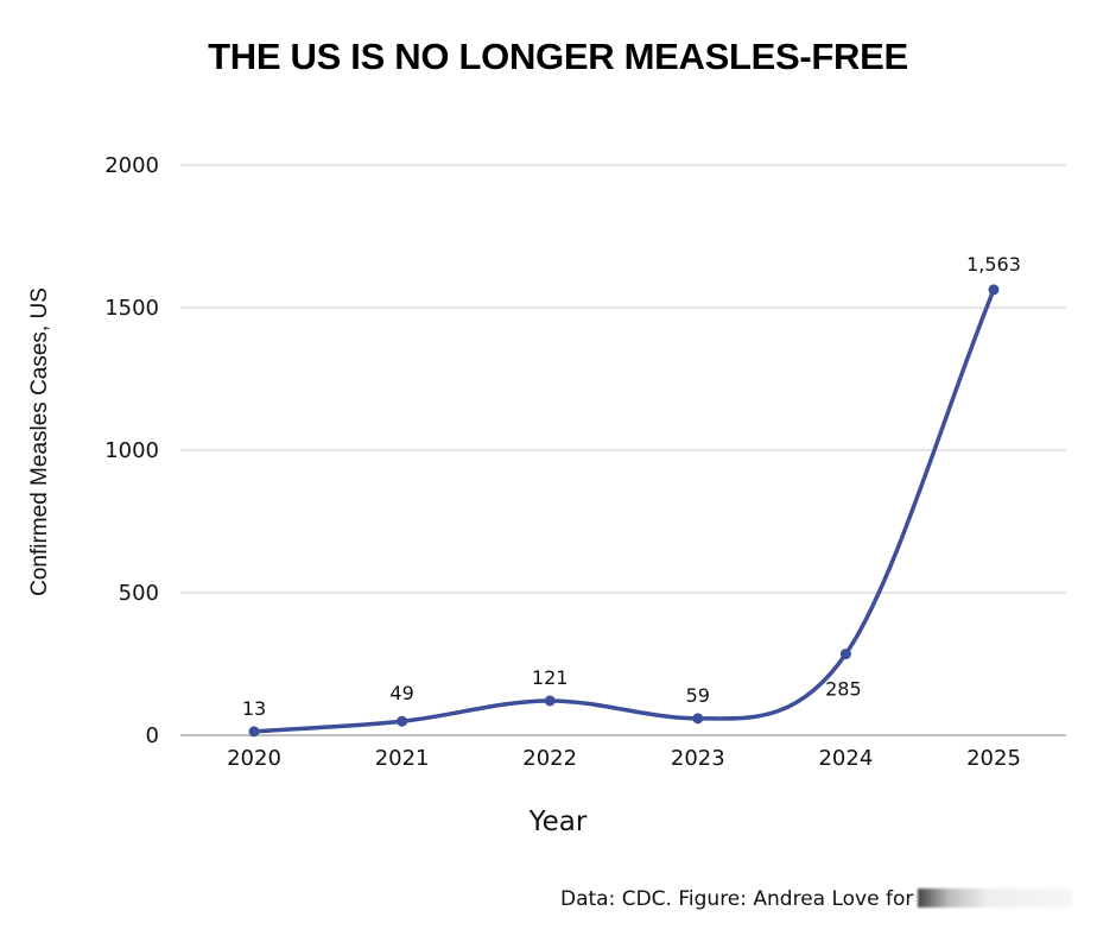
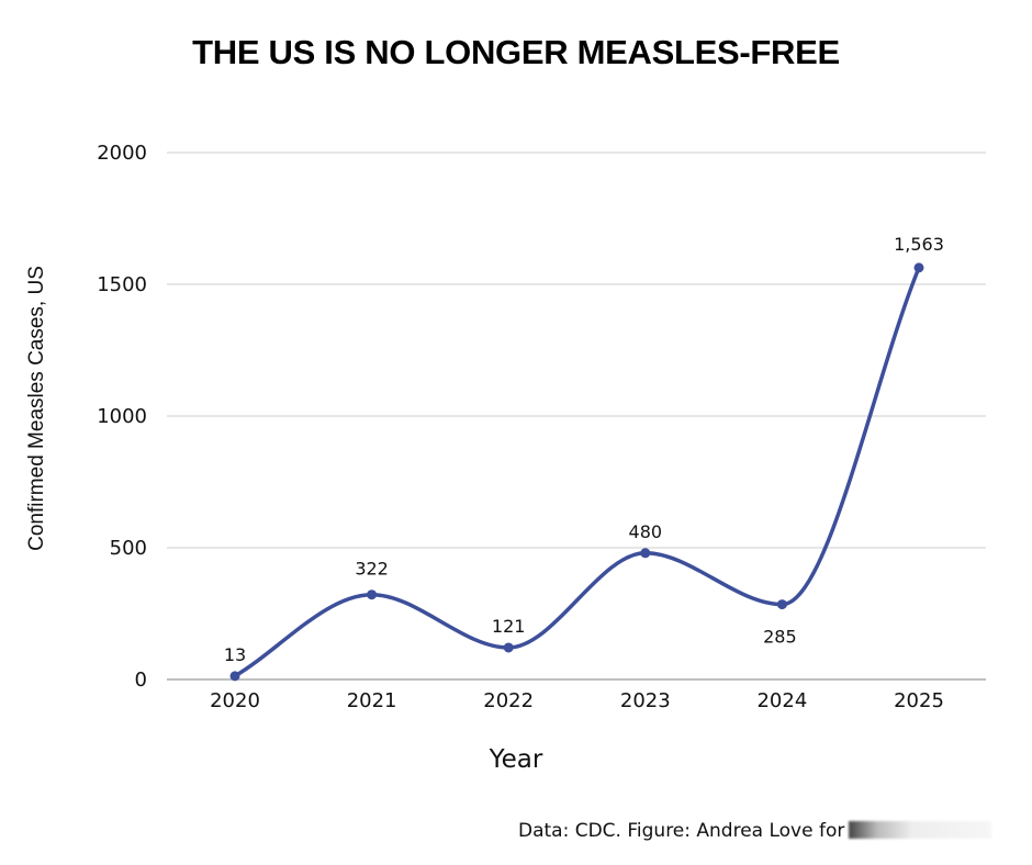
2021: 49 -> 322
2023: 59 -> 480
